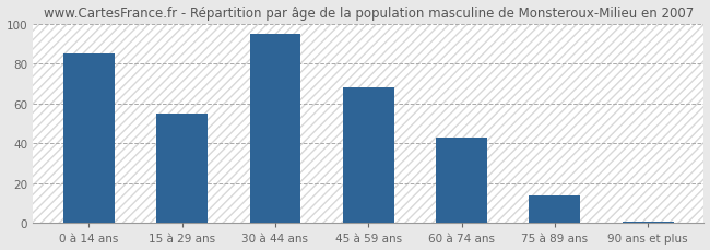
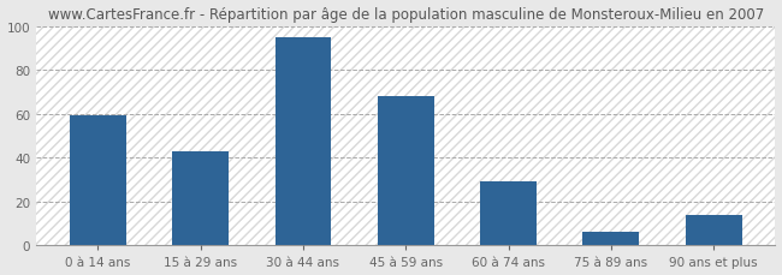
0 à 14 ans: 85 -> 59
15 à 29 ans: 55 -> 43
60 à 74 ans: 43 -> 29
75 à 89 ans: 14 -> 6
90 ans et plus: 1 -> 14
